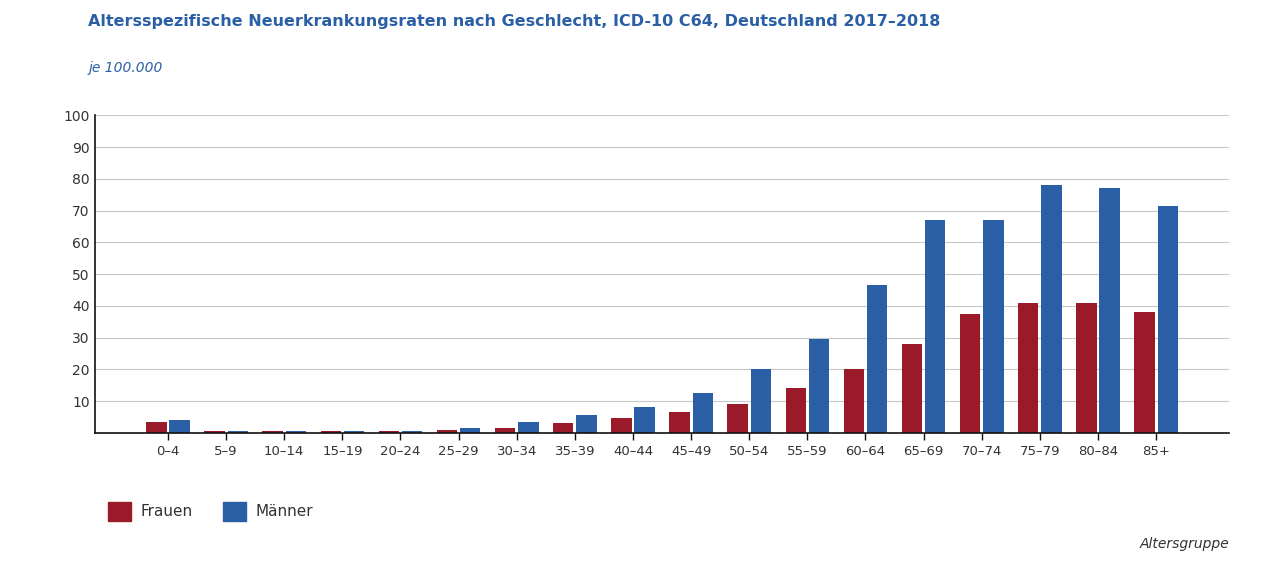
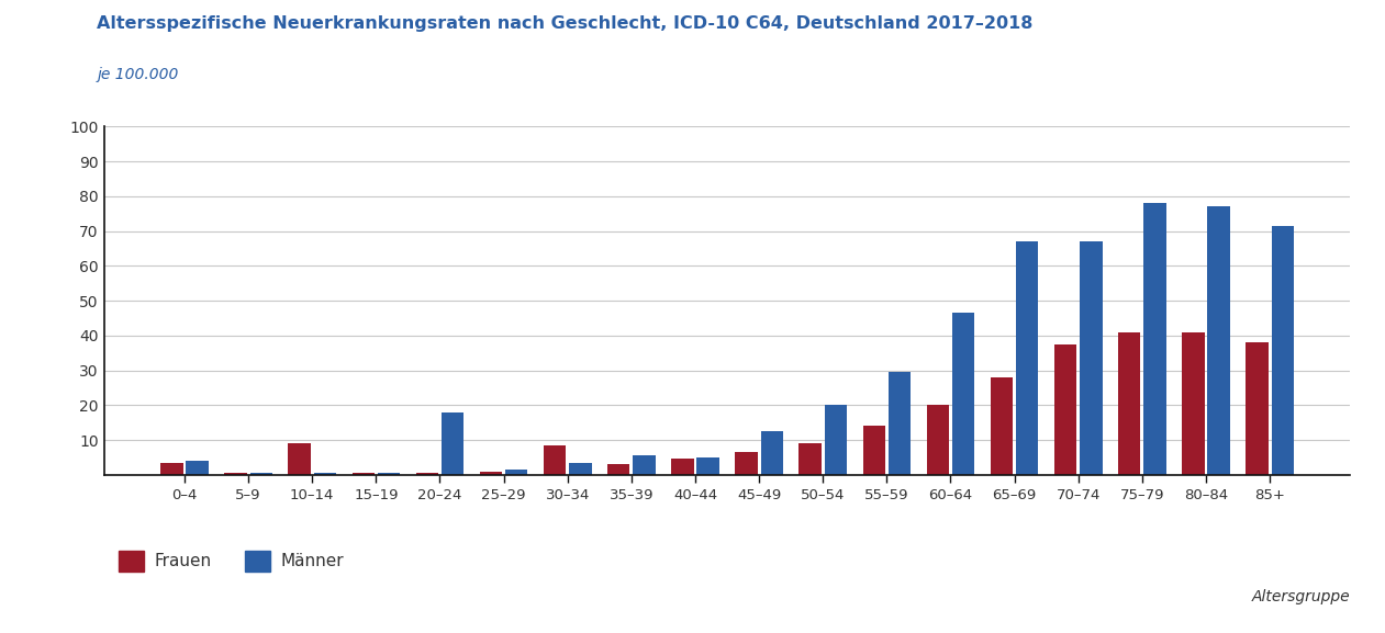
Frauen/10–14: 0.5 -> 9.0
Männer/20–24: 0.5 -> 18.0
Frauen/30–34: 1.5 -> 8.5
Männer/40–44: 8.0 -> 5.0
